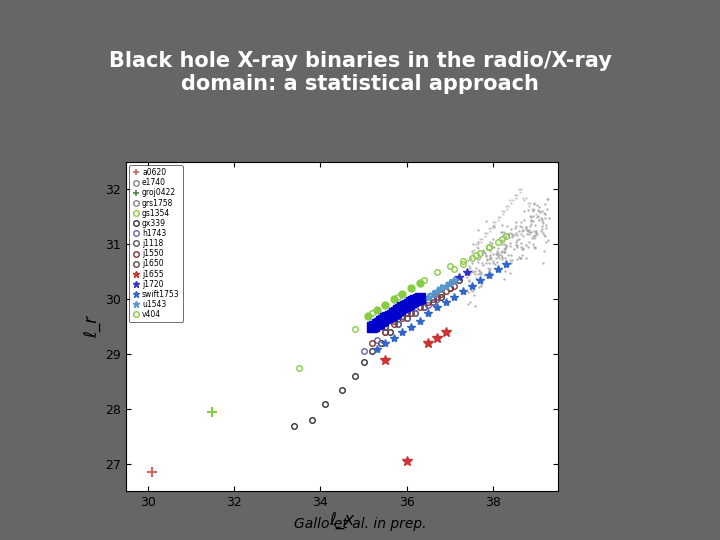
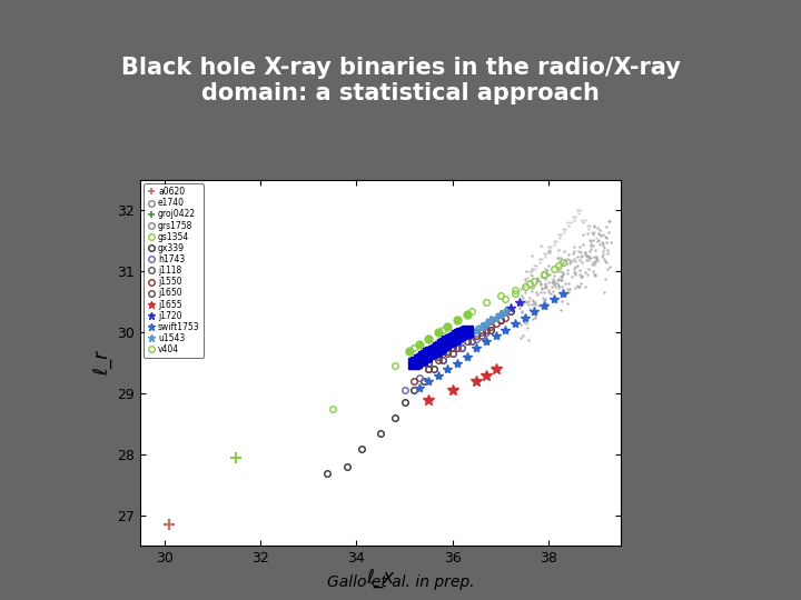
j1655/36: 27.06 -> 29.05
